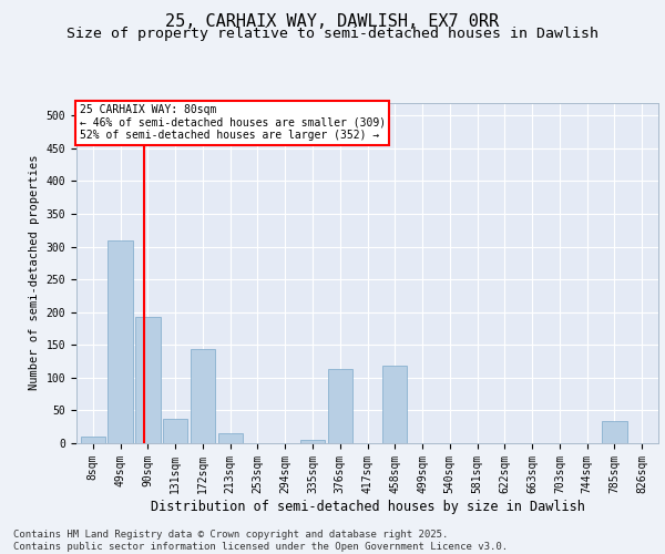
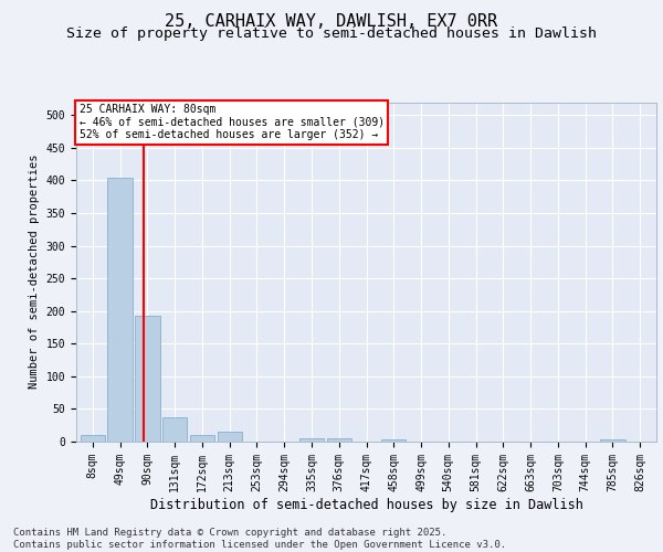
49sqm: 310 -> 405
172sqm: 144 -> 10
376sqm: 114 -> 5
458sqm: 118 -> 3
785sqm: 34 -> 3
